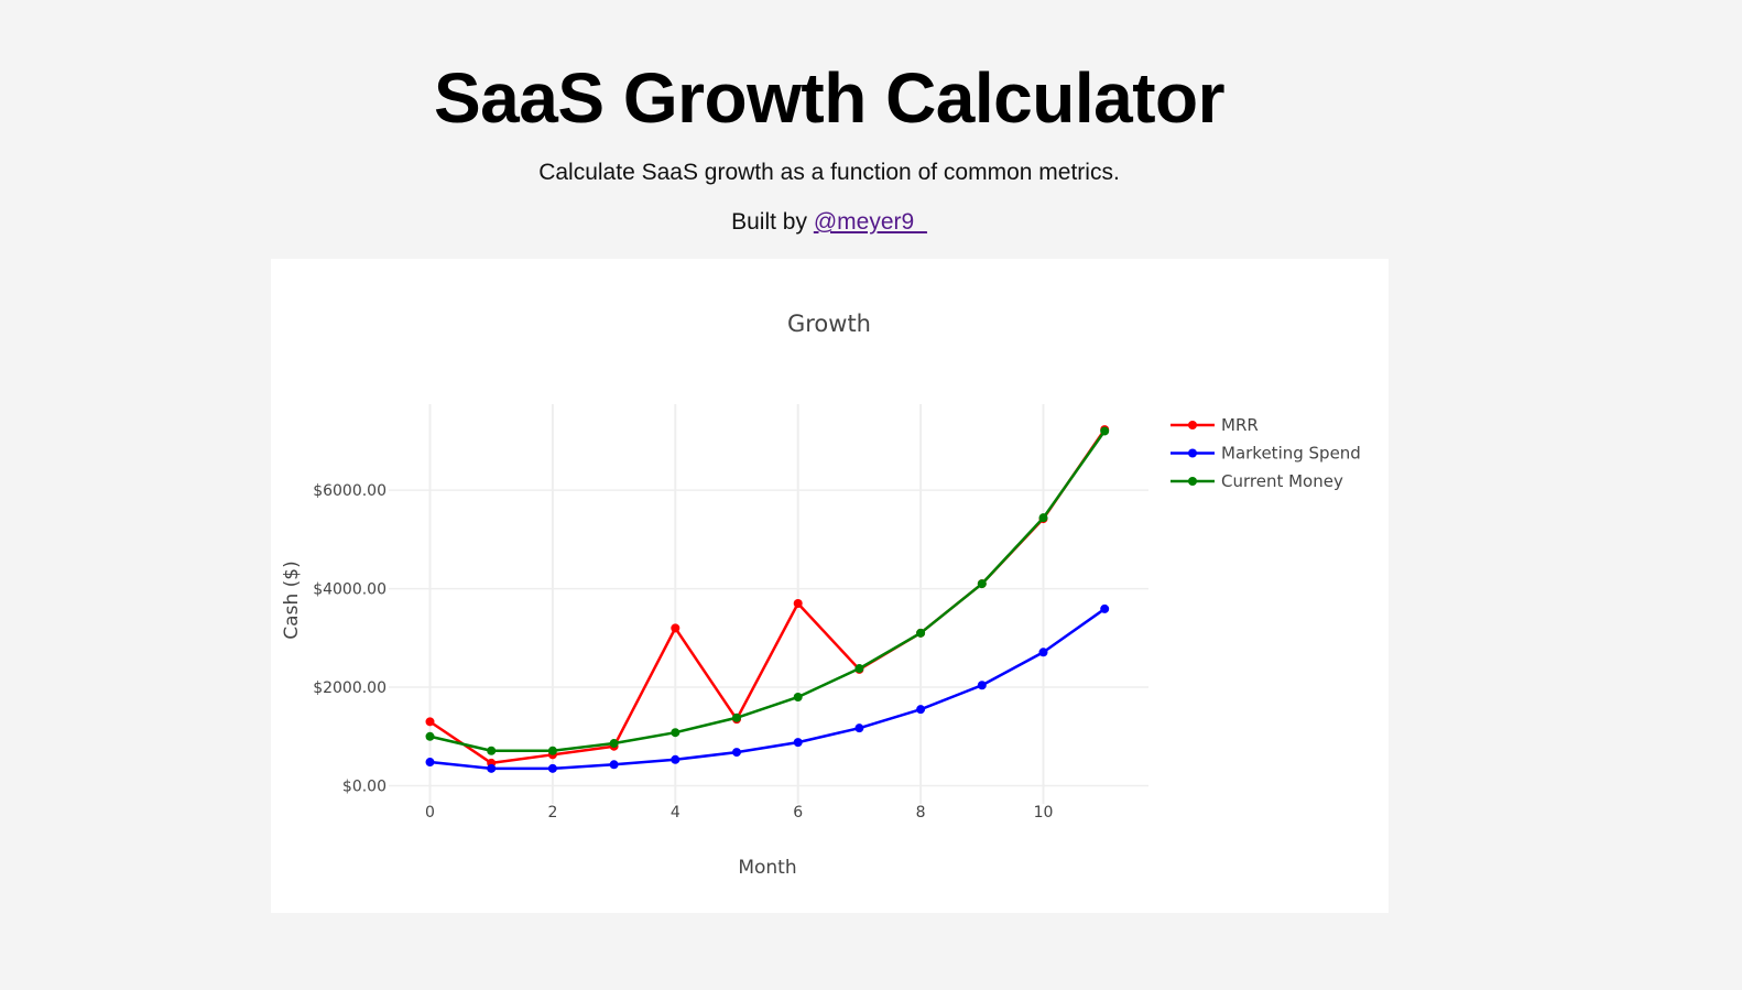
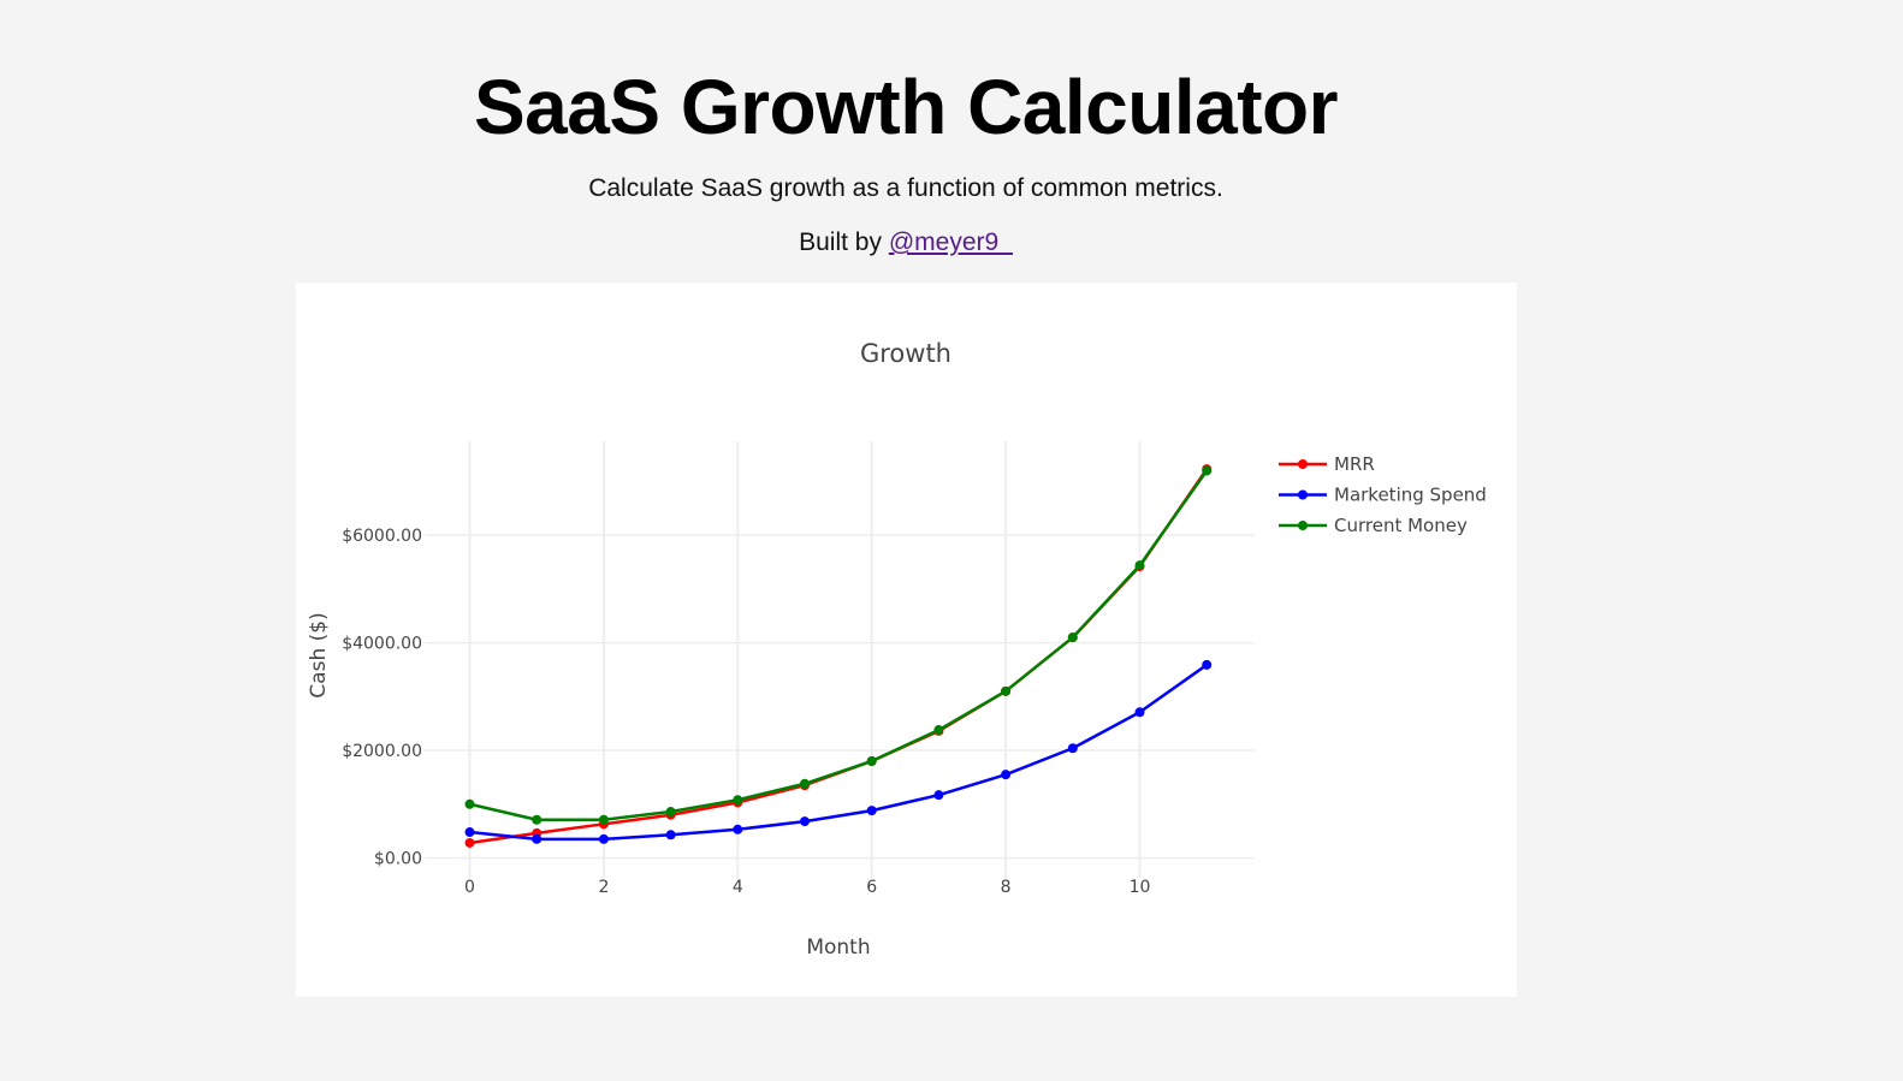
MRR/0: $1300 -> $300
MRR/4: $3200 -> $1000
MRR/6: $3700 -> $1800
